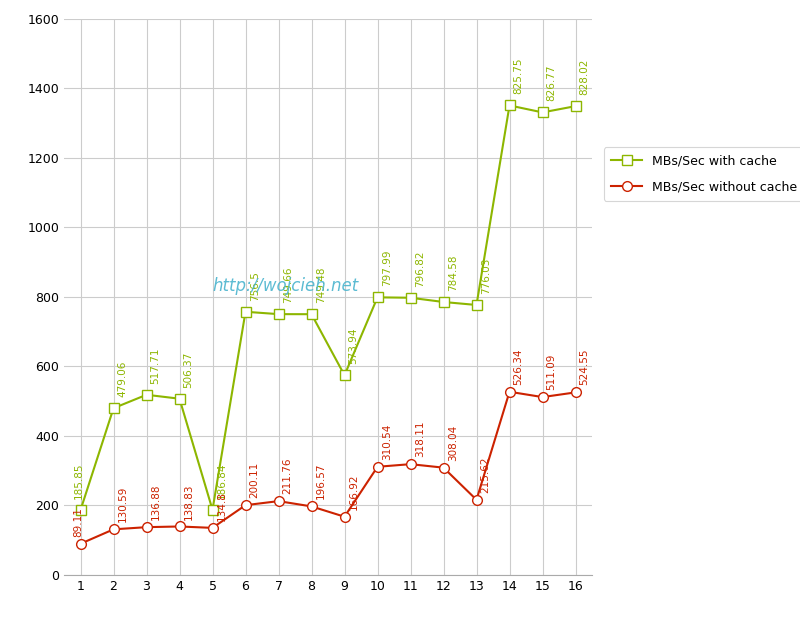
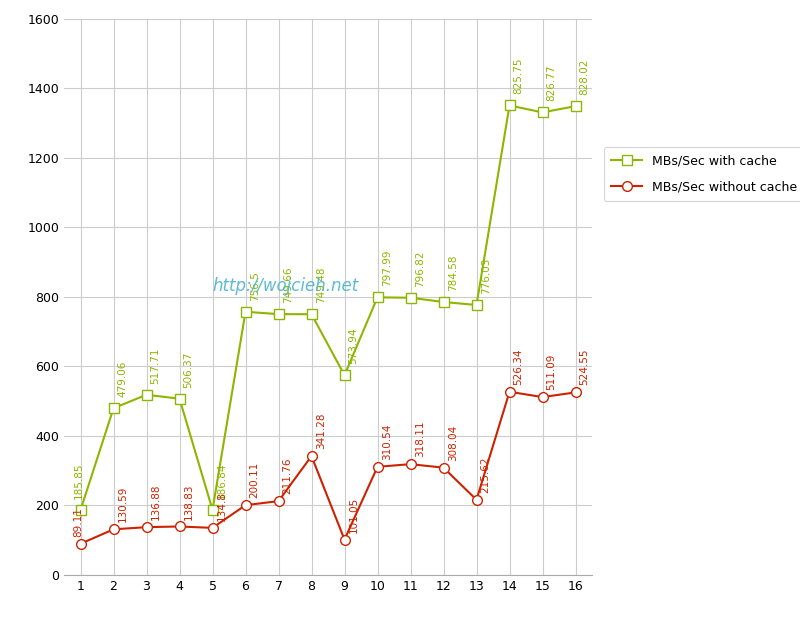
MBs/Sec without cache/8: 196.57 -> 341.28
MBs/Sec without cache/9: 166.92 -> 101.05
